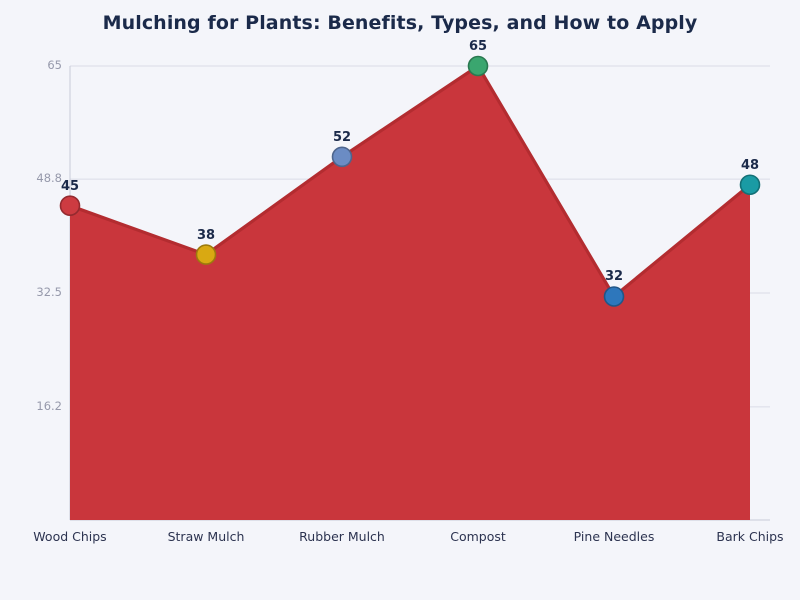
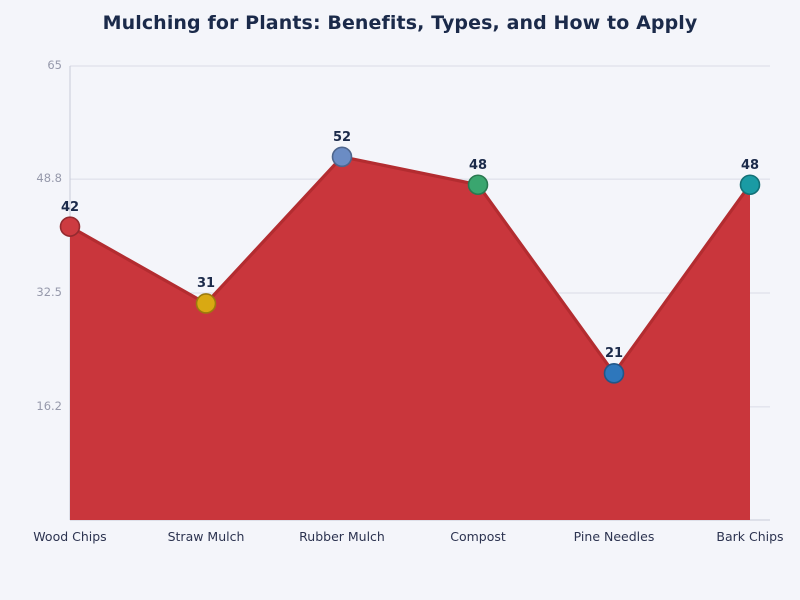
Wood Chips: 45 -> 42
Straw Mulch: 38 -> 31
Compost: 65 -> 48
Pine Needles: 32 -> 21
